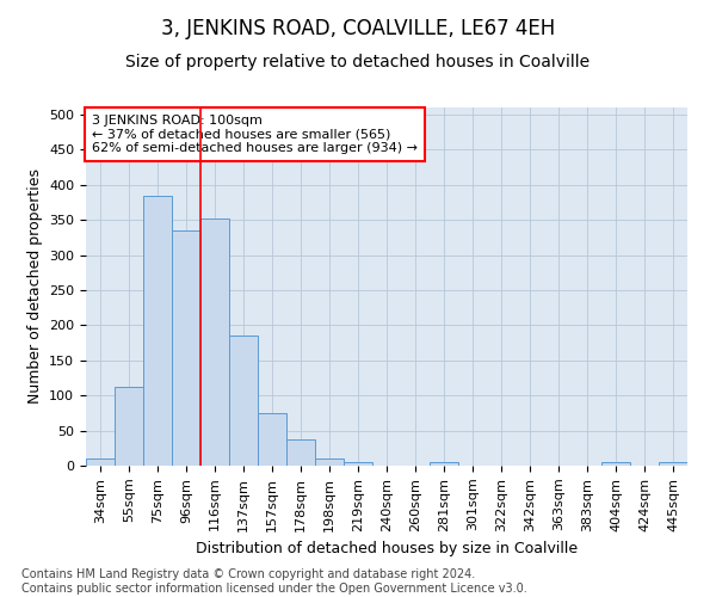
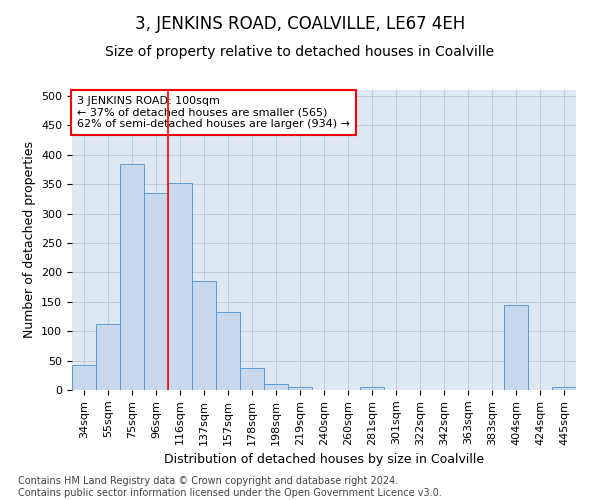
34sqm: 10 -> 42
157sqm: 75 -> 132
404sqm: 5 -> 144
